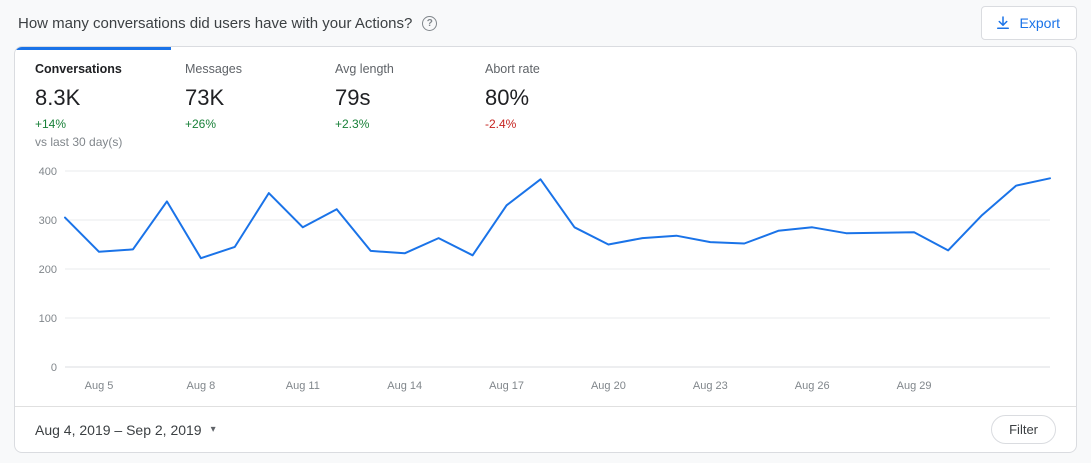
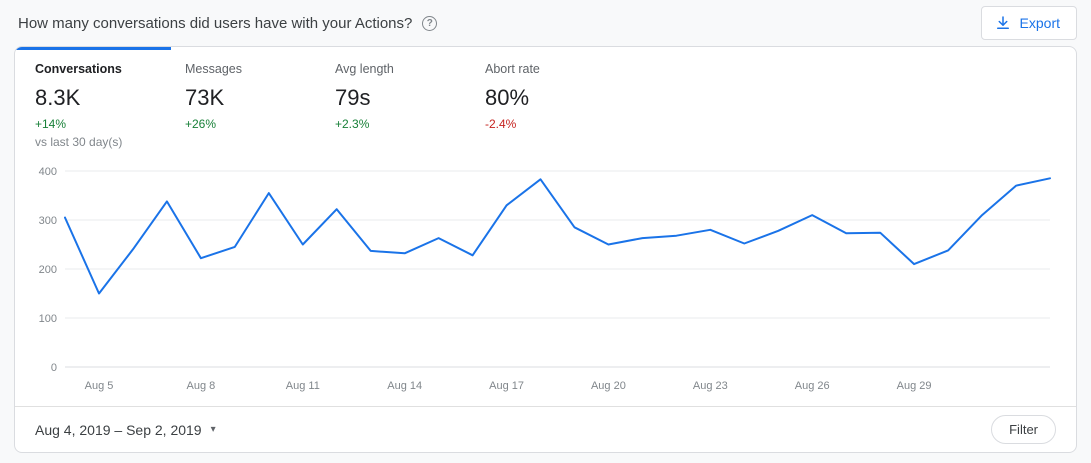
Aug 5: 240 -> 150
Aug 11: 280 -> 250
Aug 23: 260 -> 280
Aug 26: 280 -> 310
Aug 29: 280 -> 210
